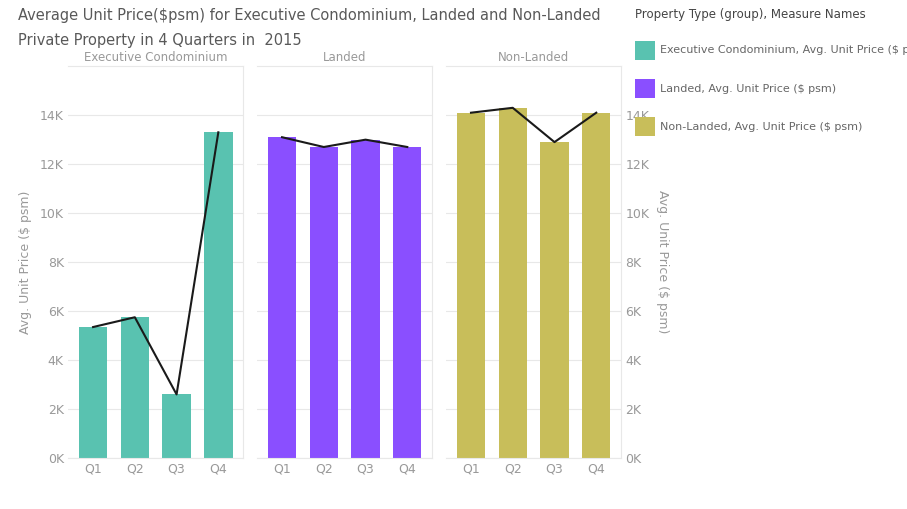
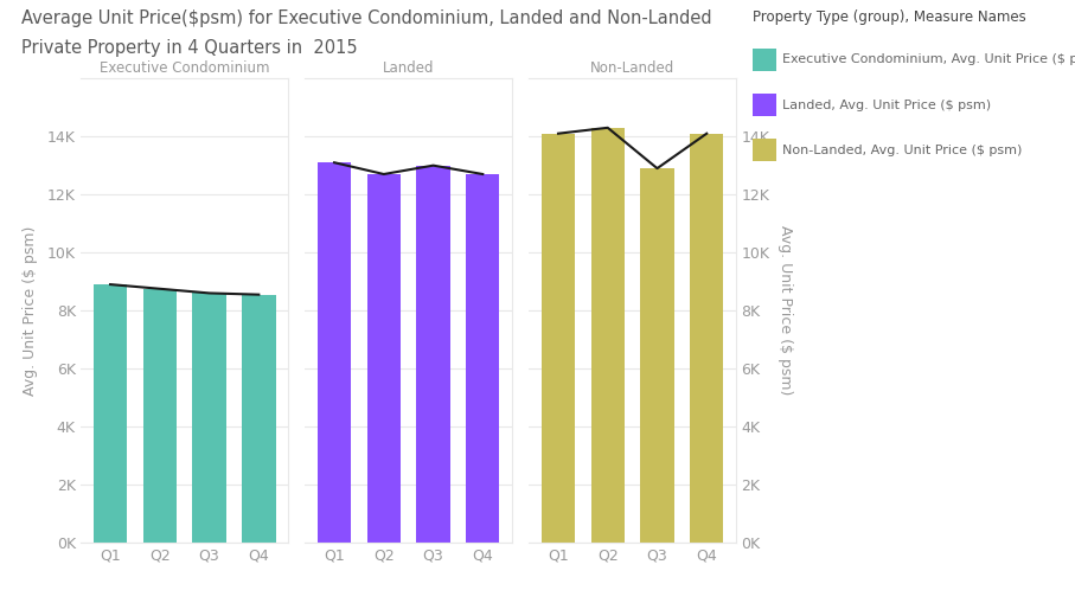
Executive Condominium/Q1: 5.35K -> 8.90K
Executive Condominium/Q2: 5.75K -> 8.75K
Executive Condominium/Q3: 2.60K -> 8.60K
Executive Condominium/Q4: 13.30K -> 8.55K
